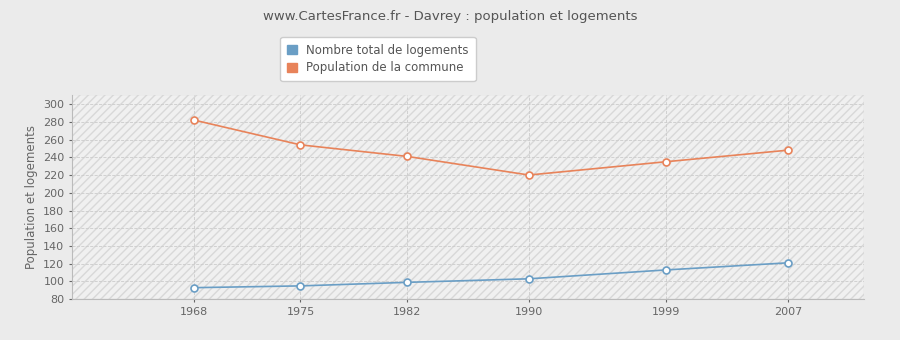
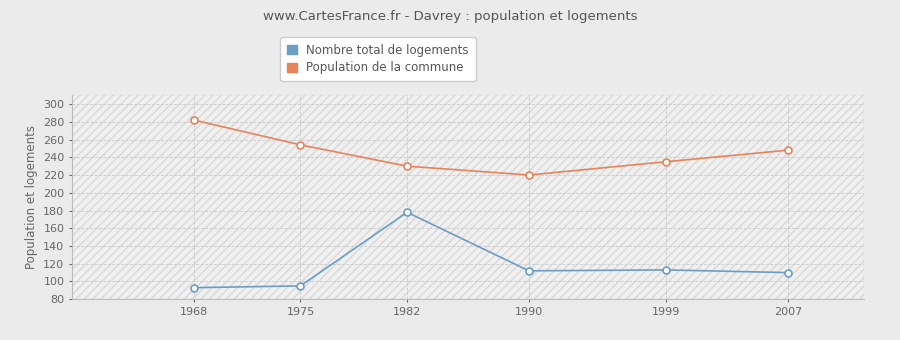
Nombre total de logements/1982: 99 -> 178
Population de la commune/1982: 241 -> 230
Nombre total de logements/1990: 103 -> 112
Nombre total de logements/2007: 121 -> 110
